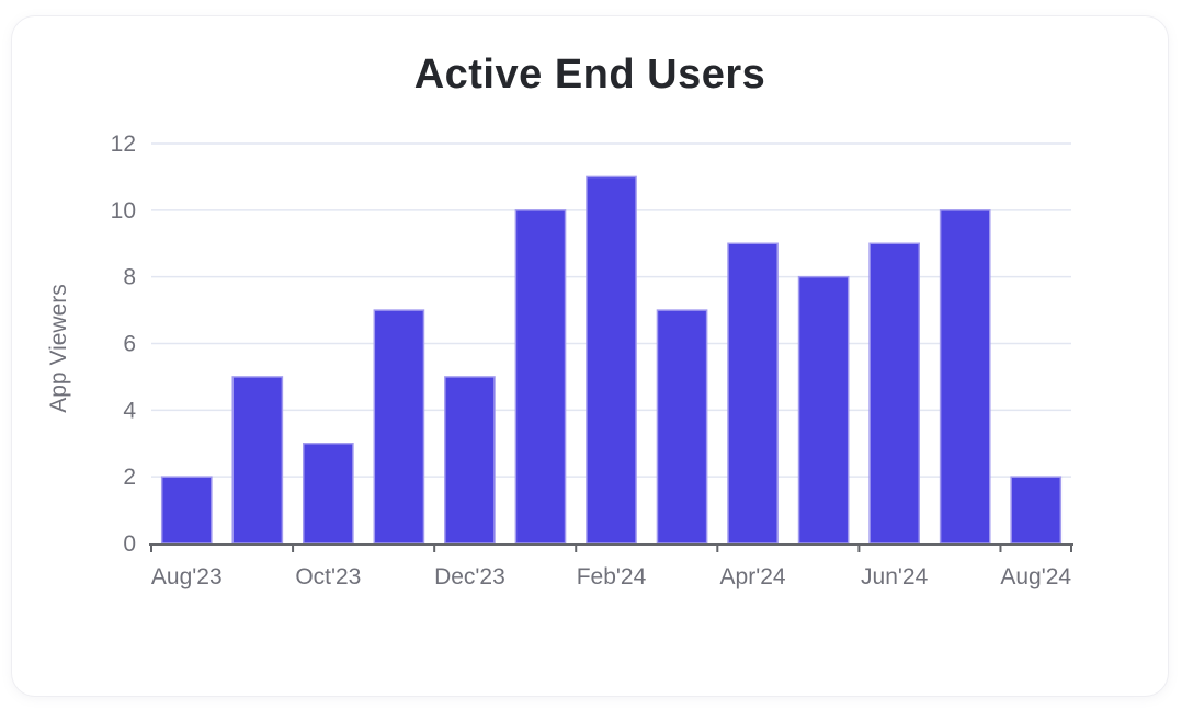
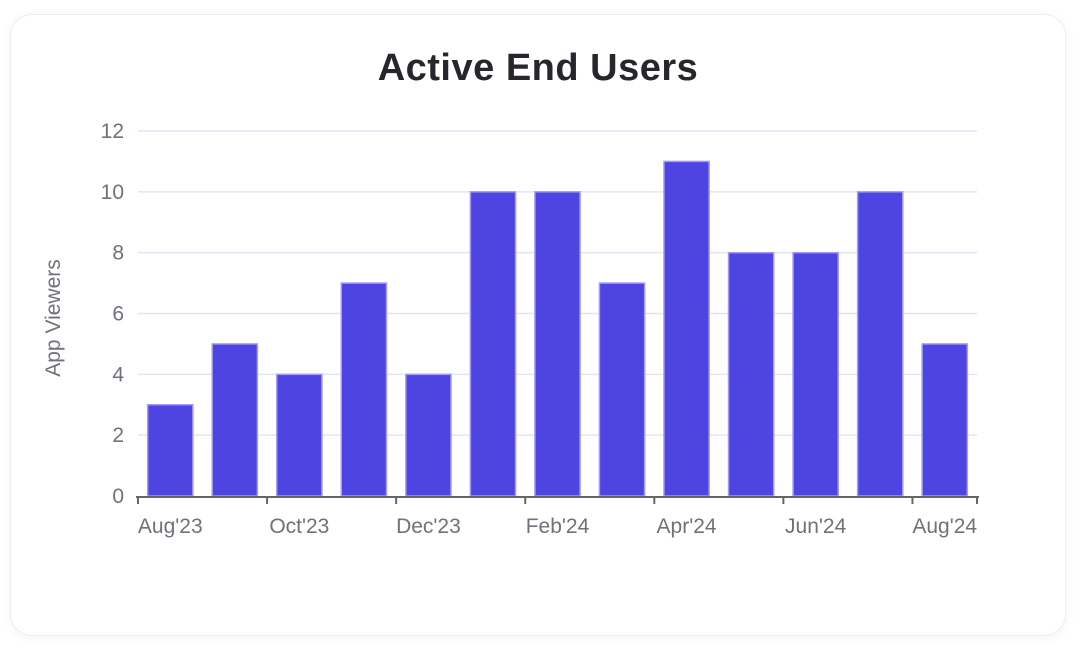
Aug'23: 2 -> 3
Oct'23: 3 -> 4
Dec'23: 5 -> 4
Feb'24: 11 -> 10
Apr'24: 9 -> 11
Jun'24: 9 -> 8
Aug'24: 2 -> 5
